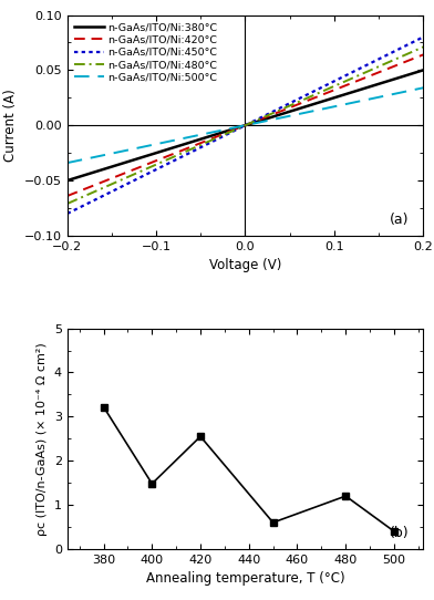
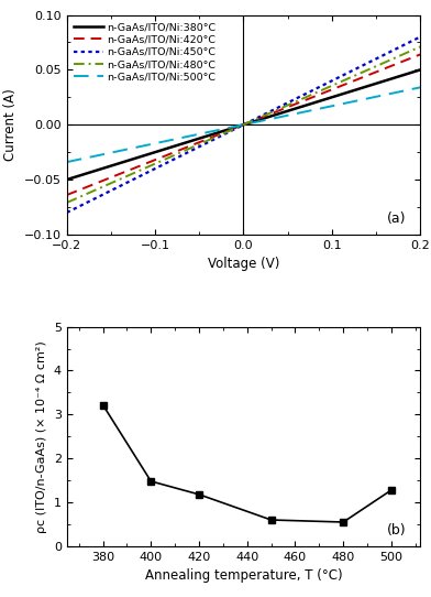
420: 2.55 -> 1.18
480: 1.20 -> 0.55
500: 0.40 -> 1.28
